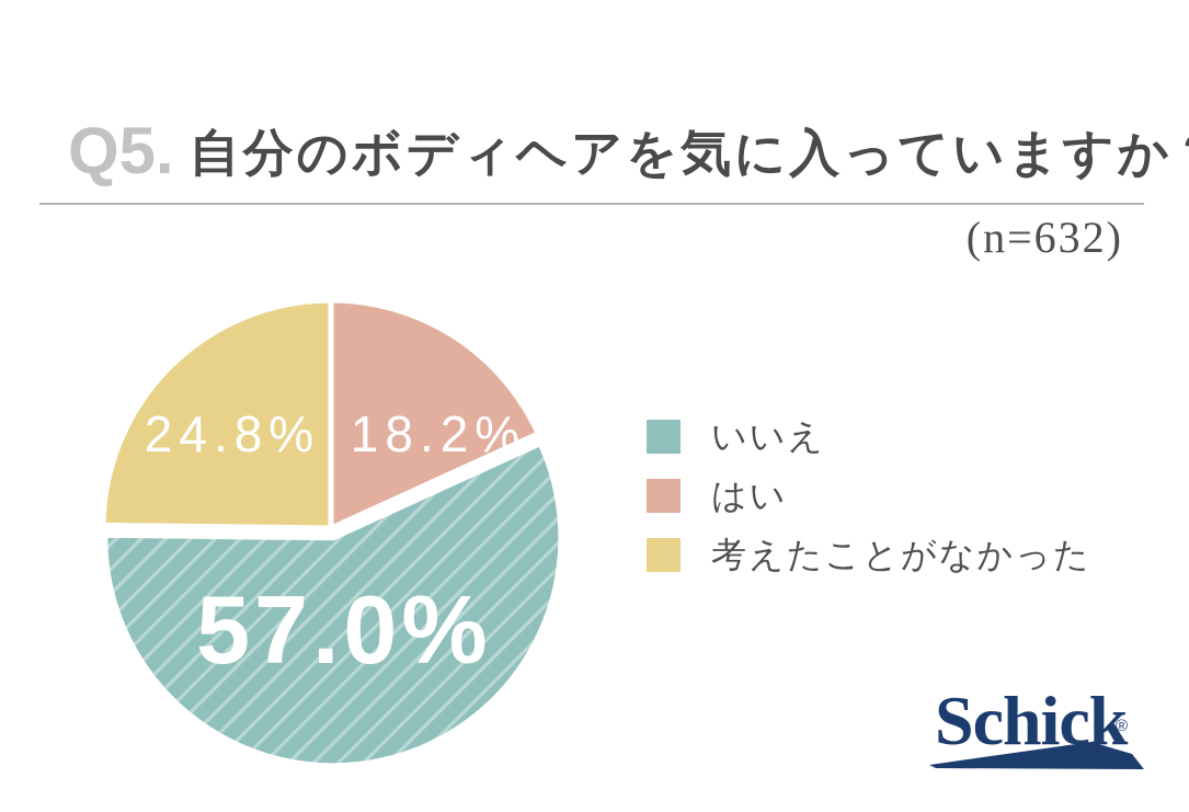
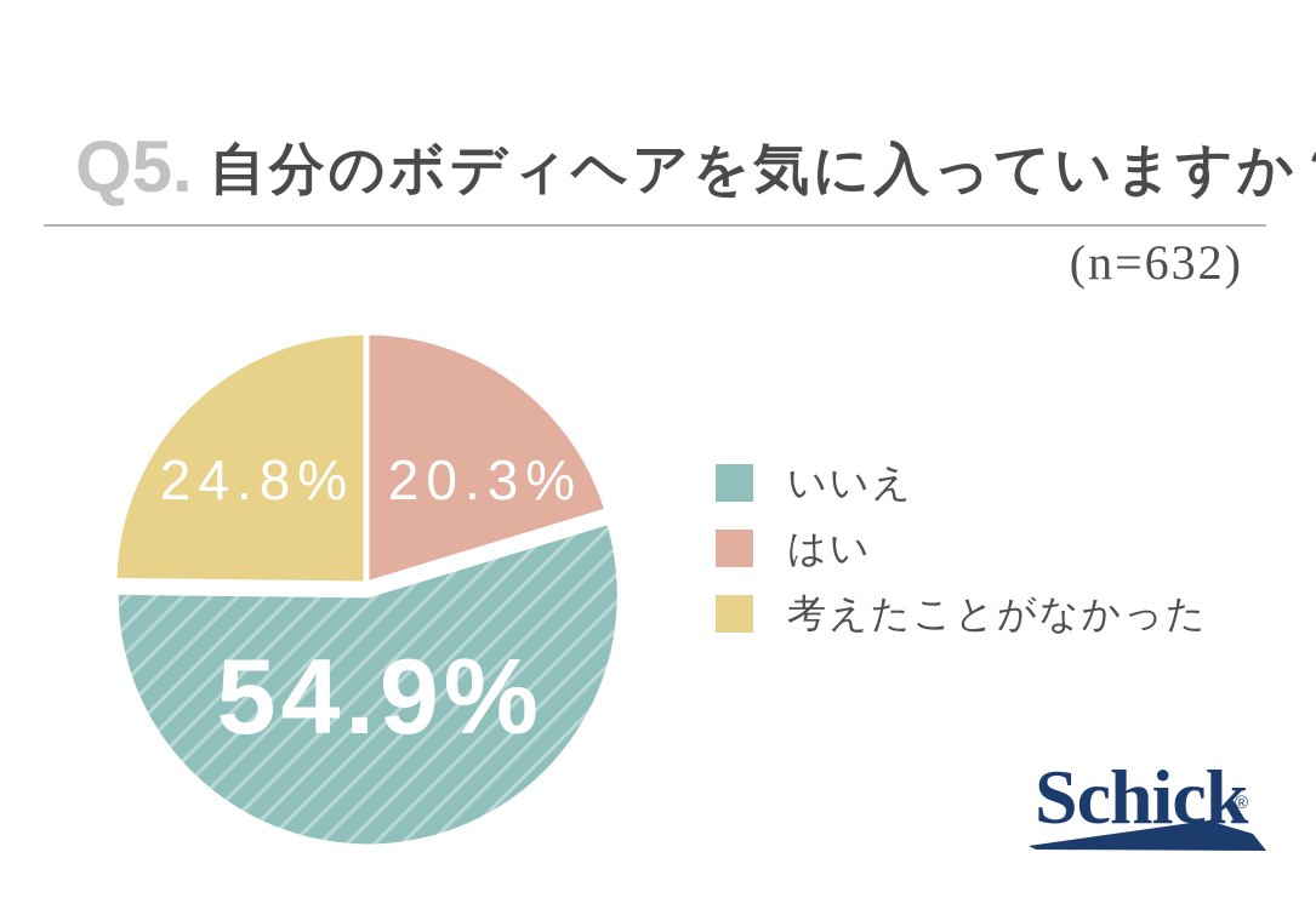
いいえ: 57.0% -> 54.9%
はい: 18.2% -> 20.3%
